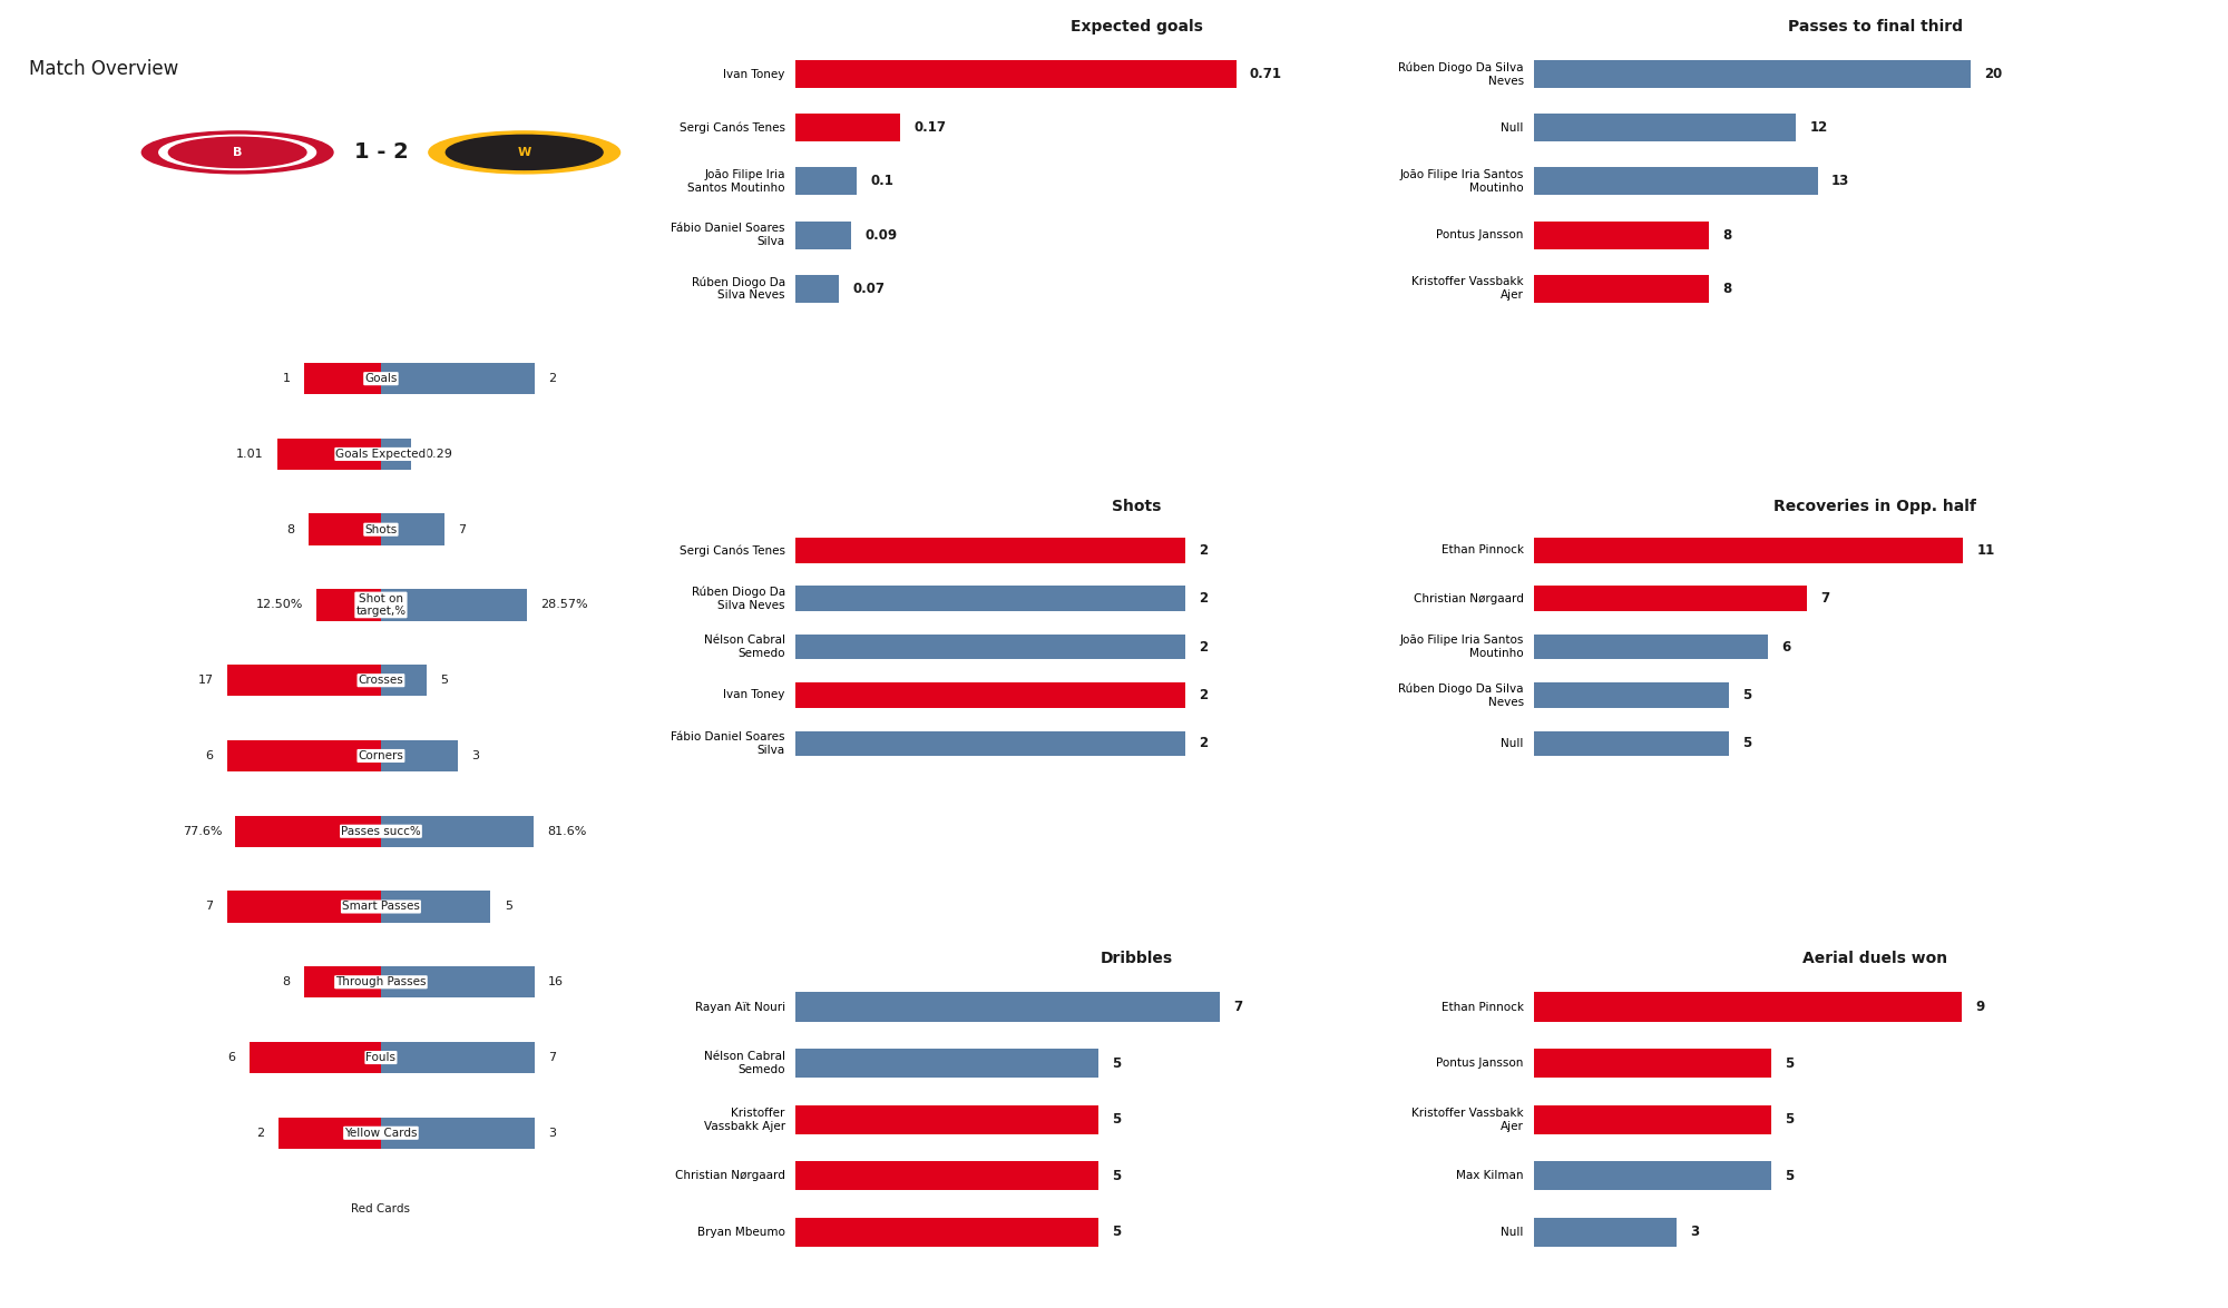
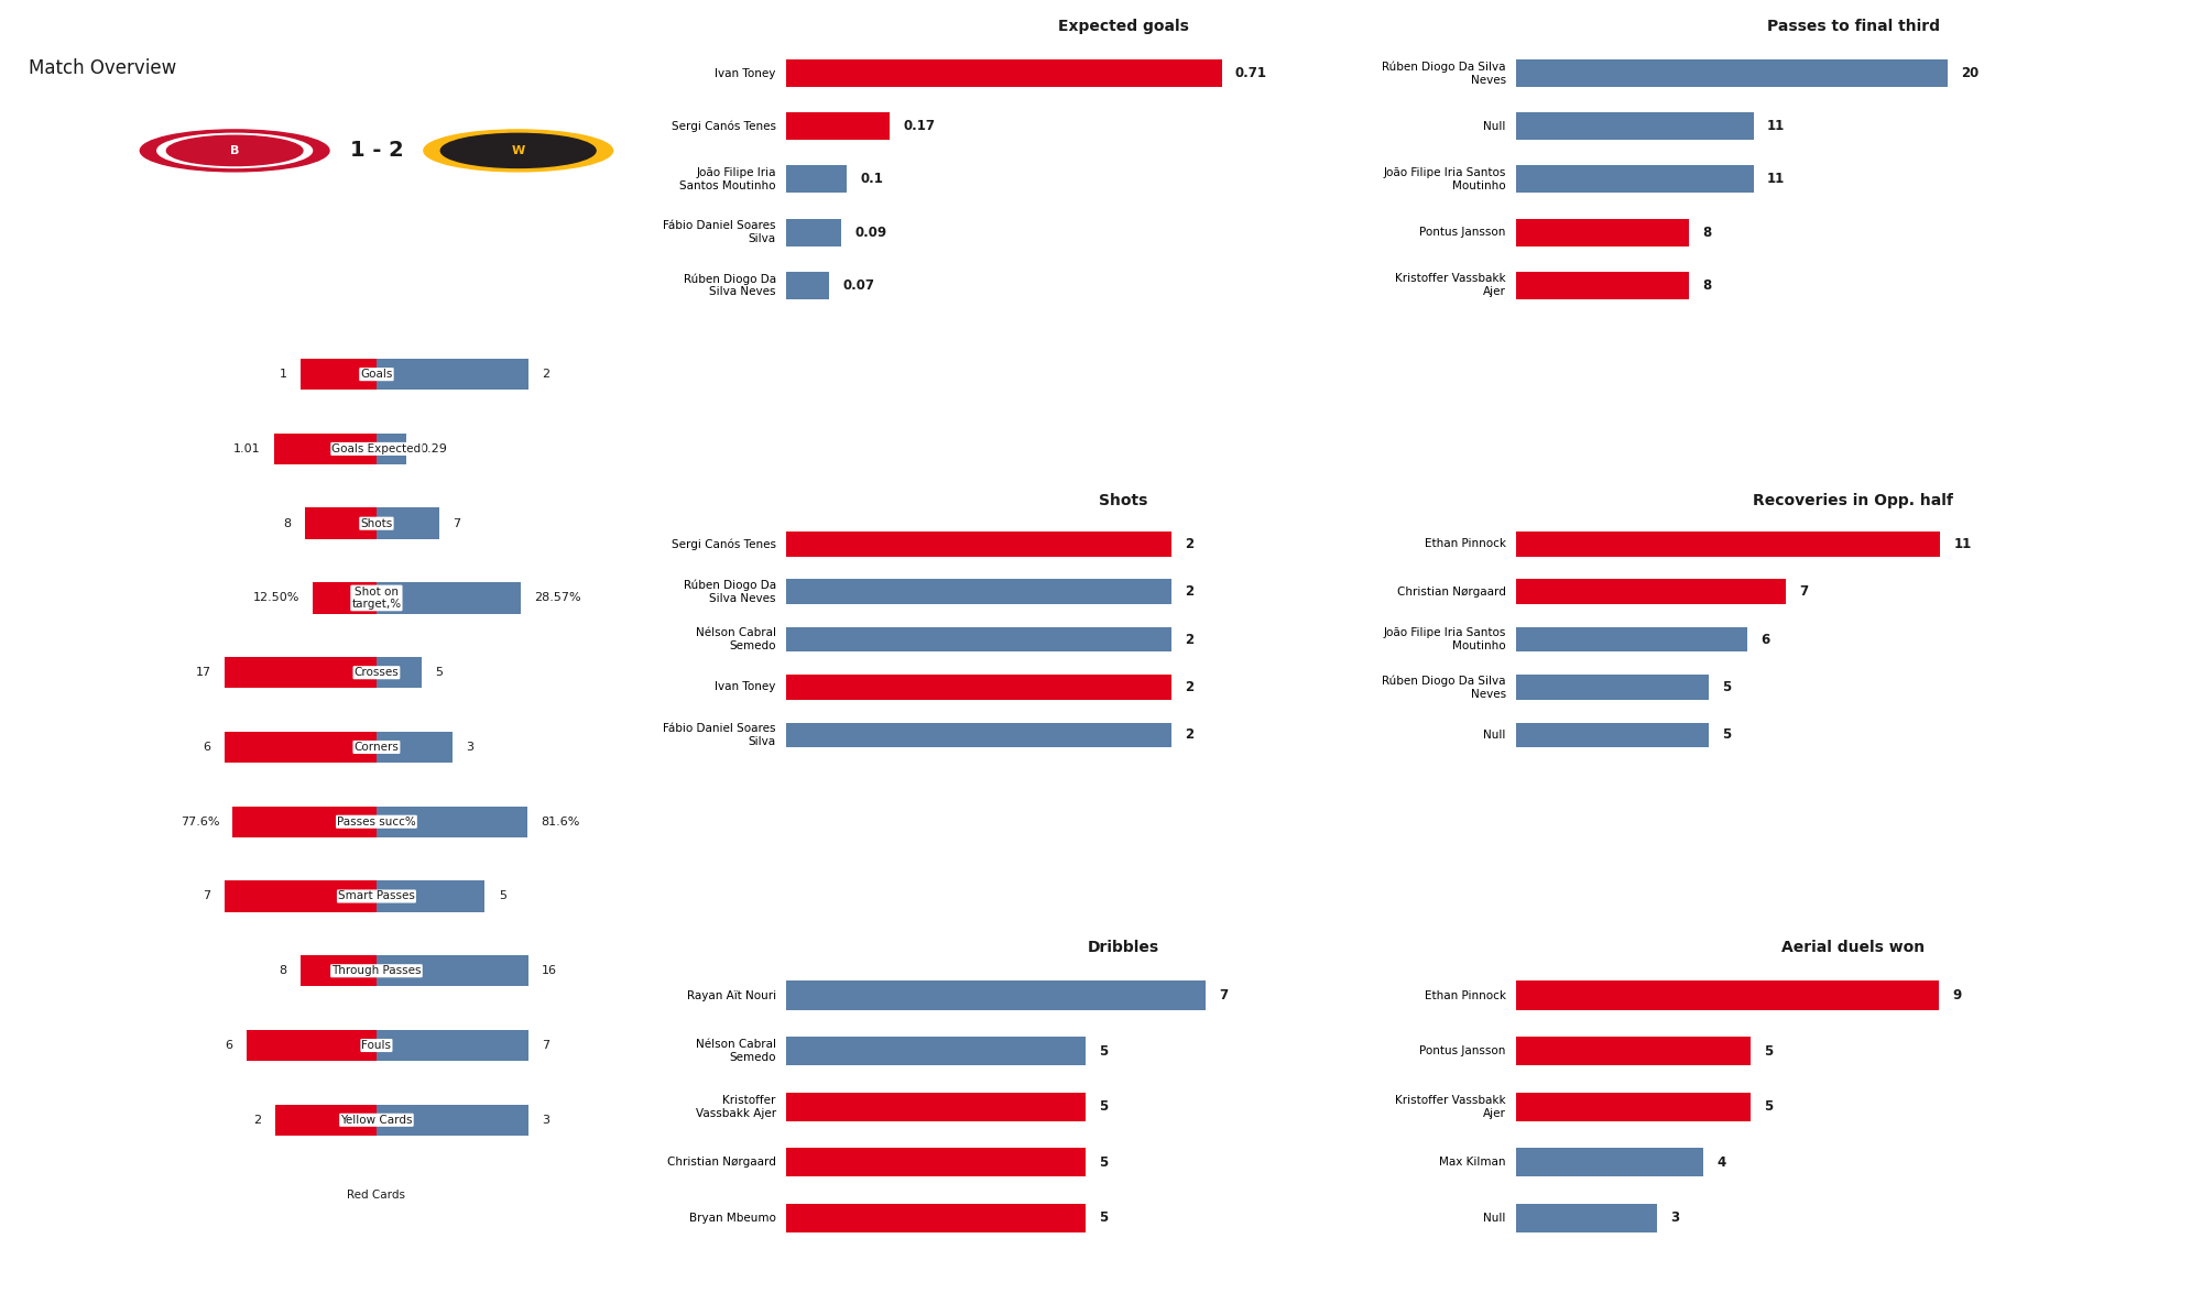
Passes to final third/Null: 12 -> 11
Passes to final third/João Filipe Iria Santos Moutinho: 13 -> 11
Aerial duels won/Max Kilman: 5 -> 4
